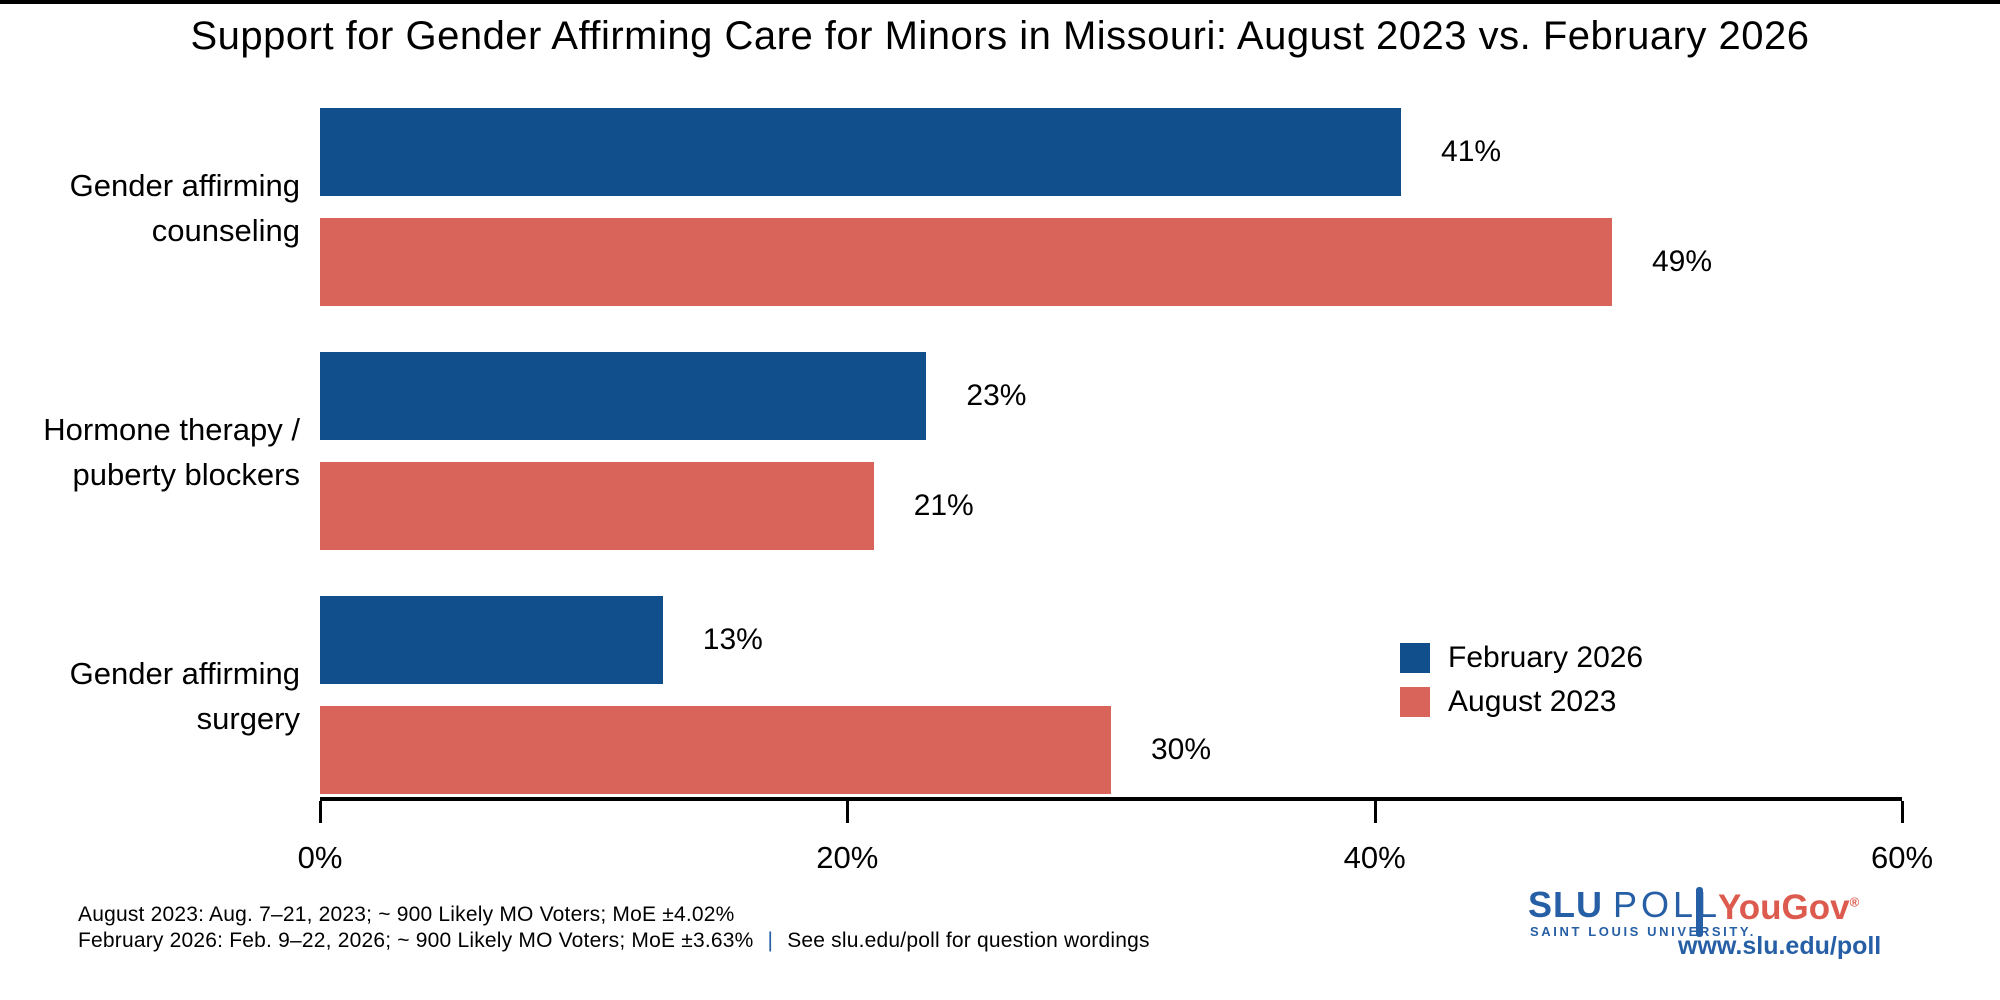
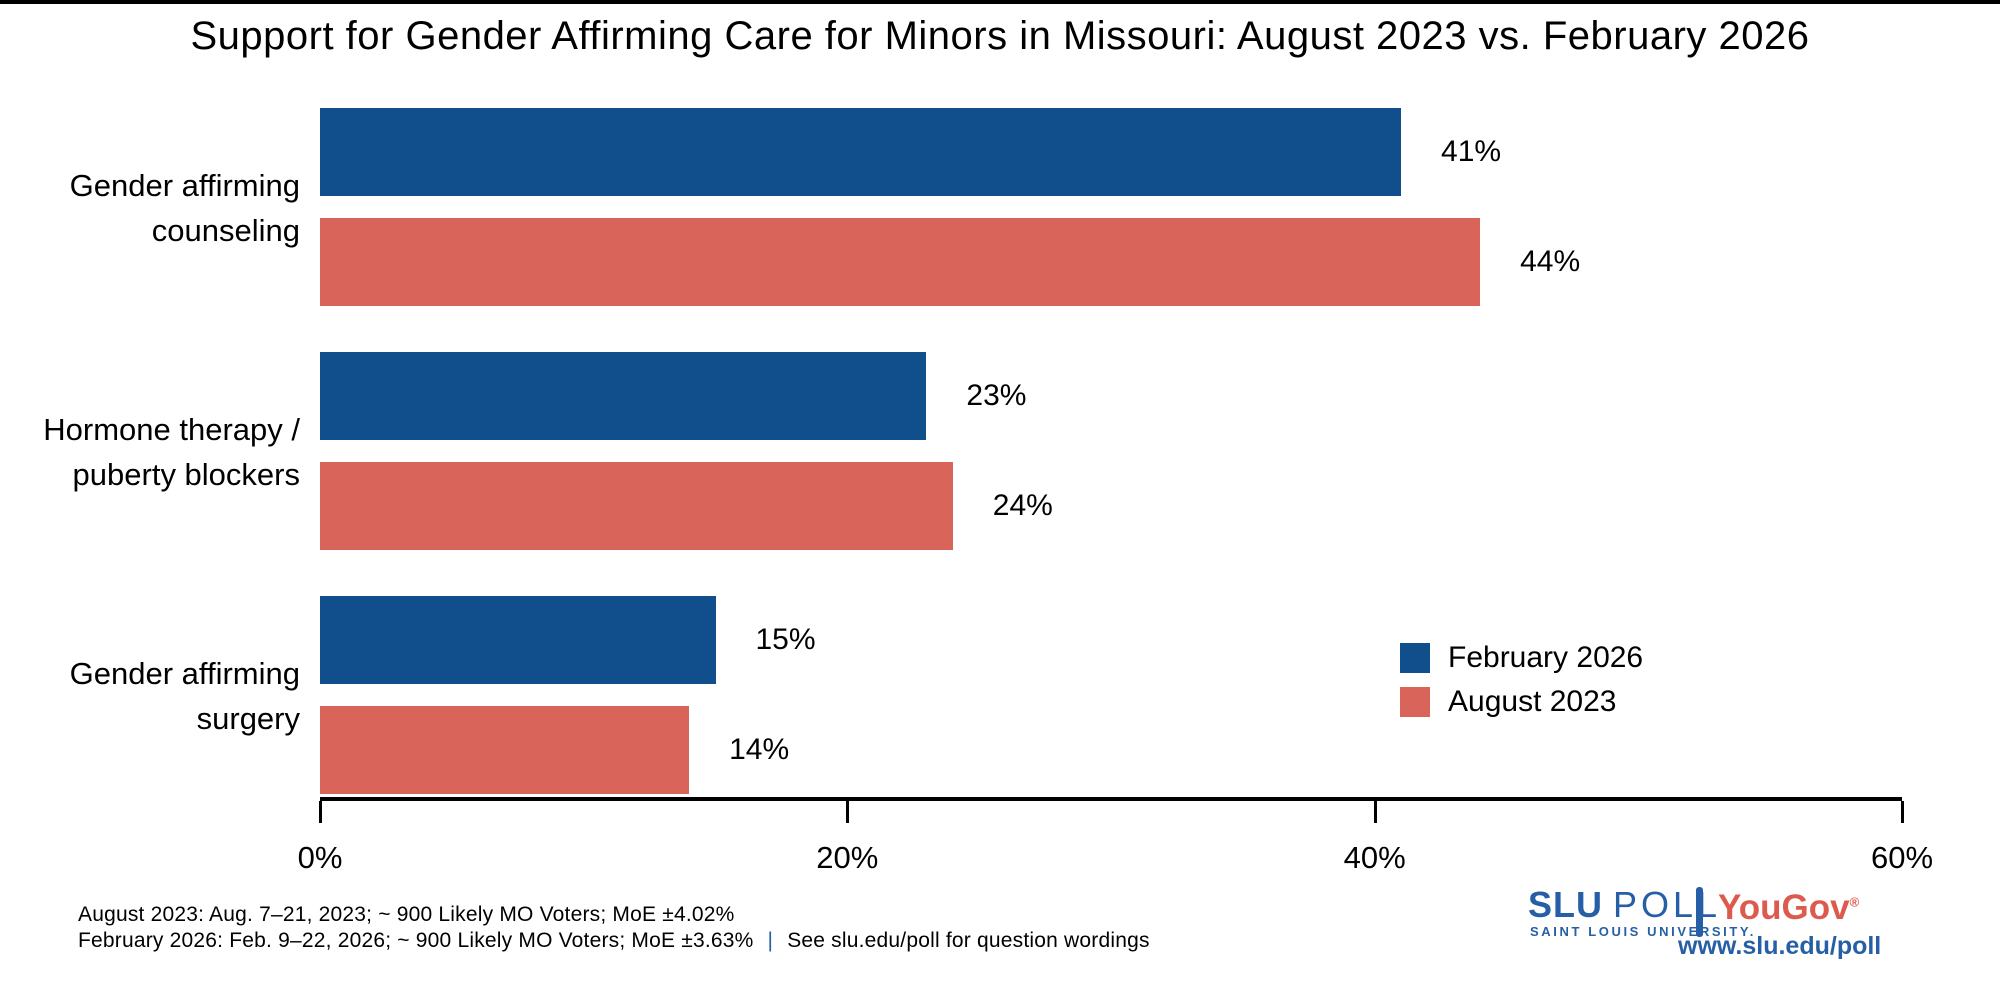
August 2023/Gender affirming counseling: 49% -> 44%
August 2023/Hormone therapy / puberty blockers: 21% -> 24%
February 2026/Gender affirming surgery: 13% -> 15%
August 2023/Gender affirming surgery: 30% -> 14%
